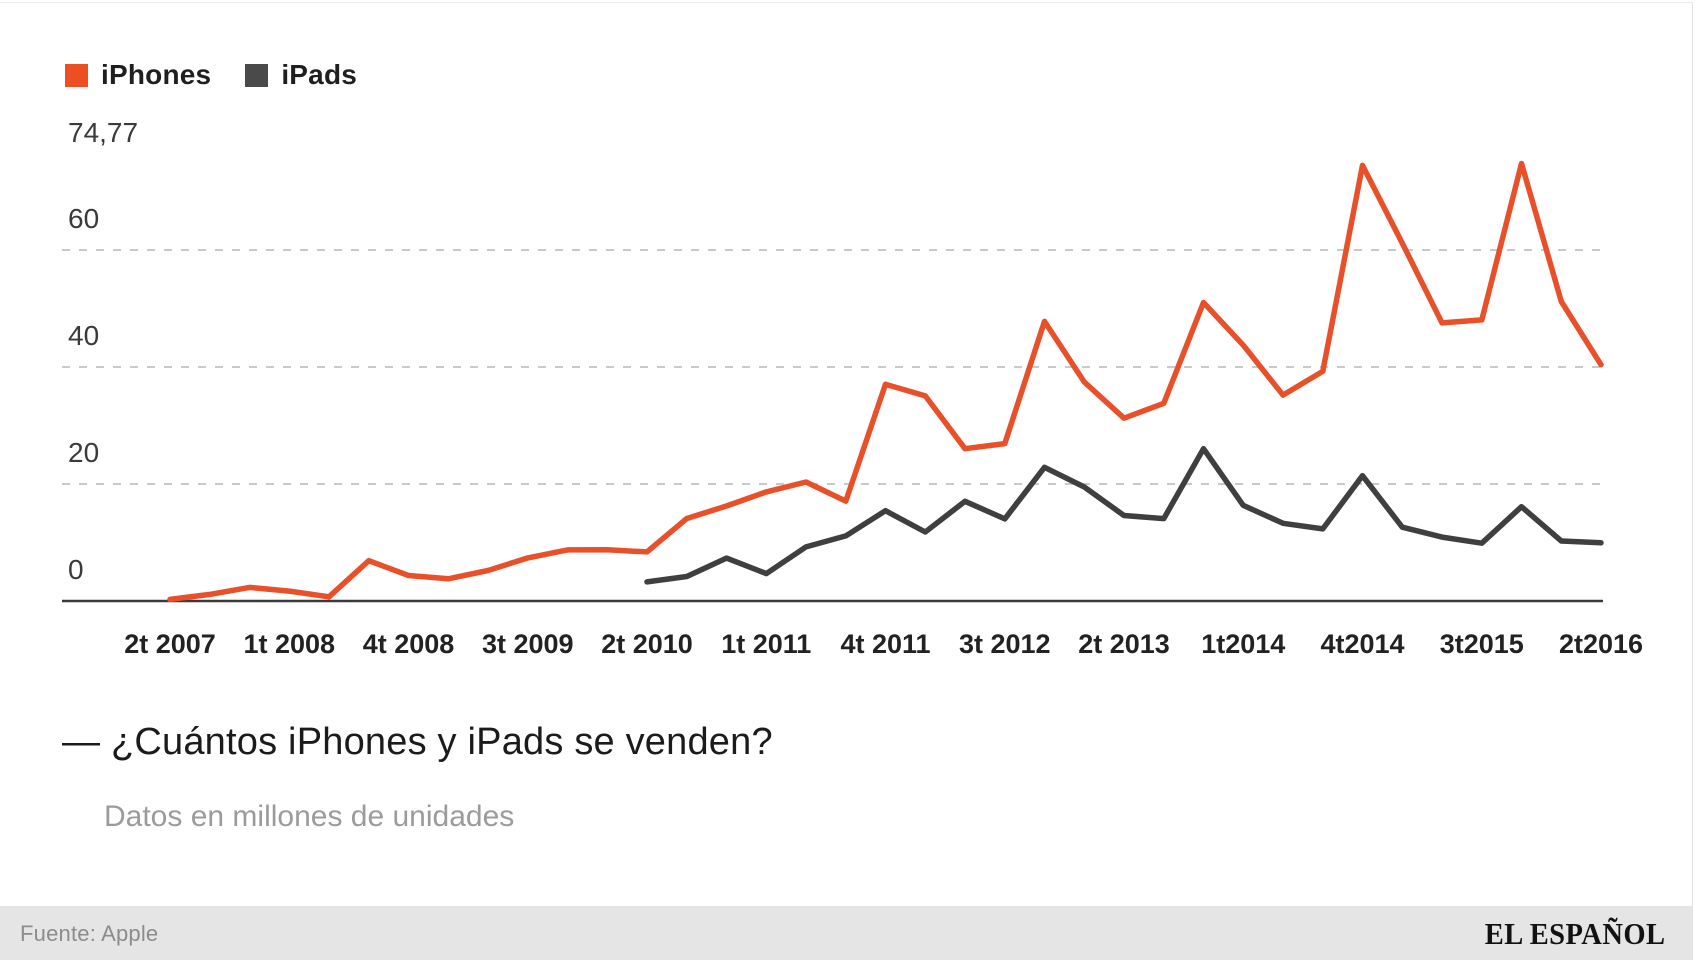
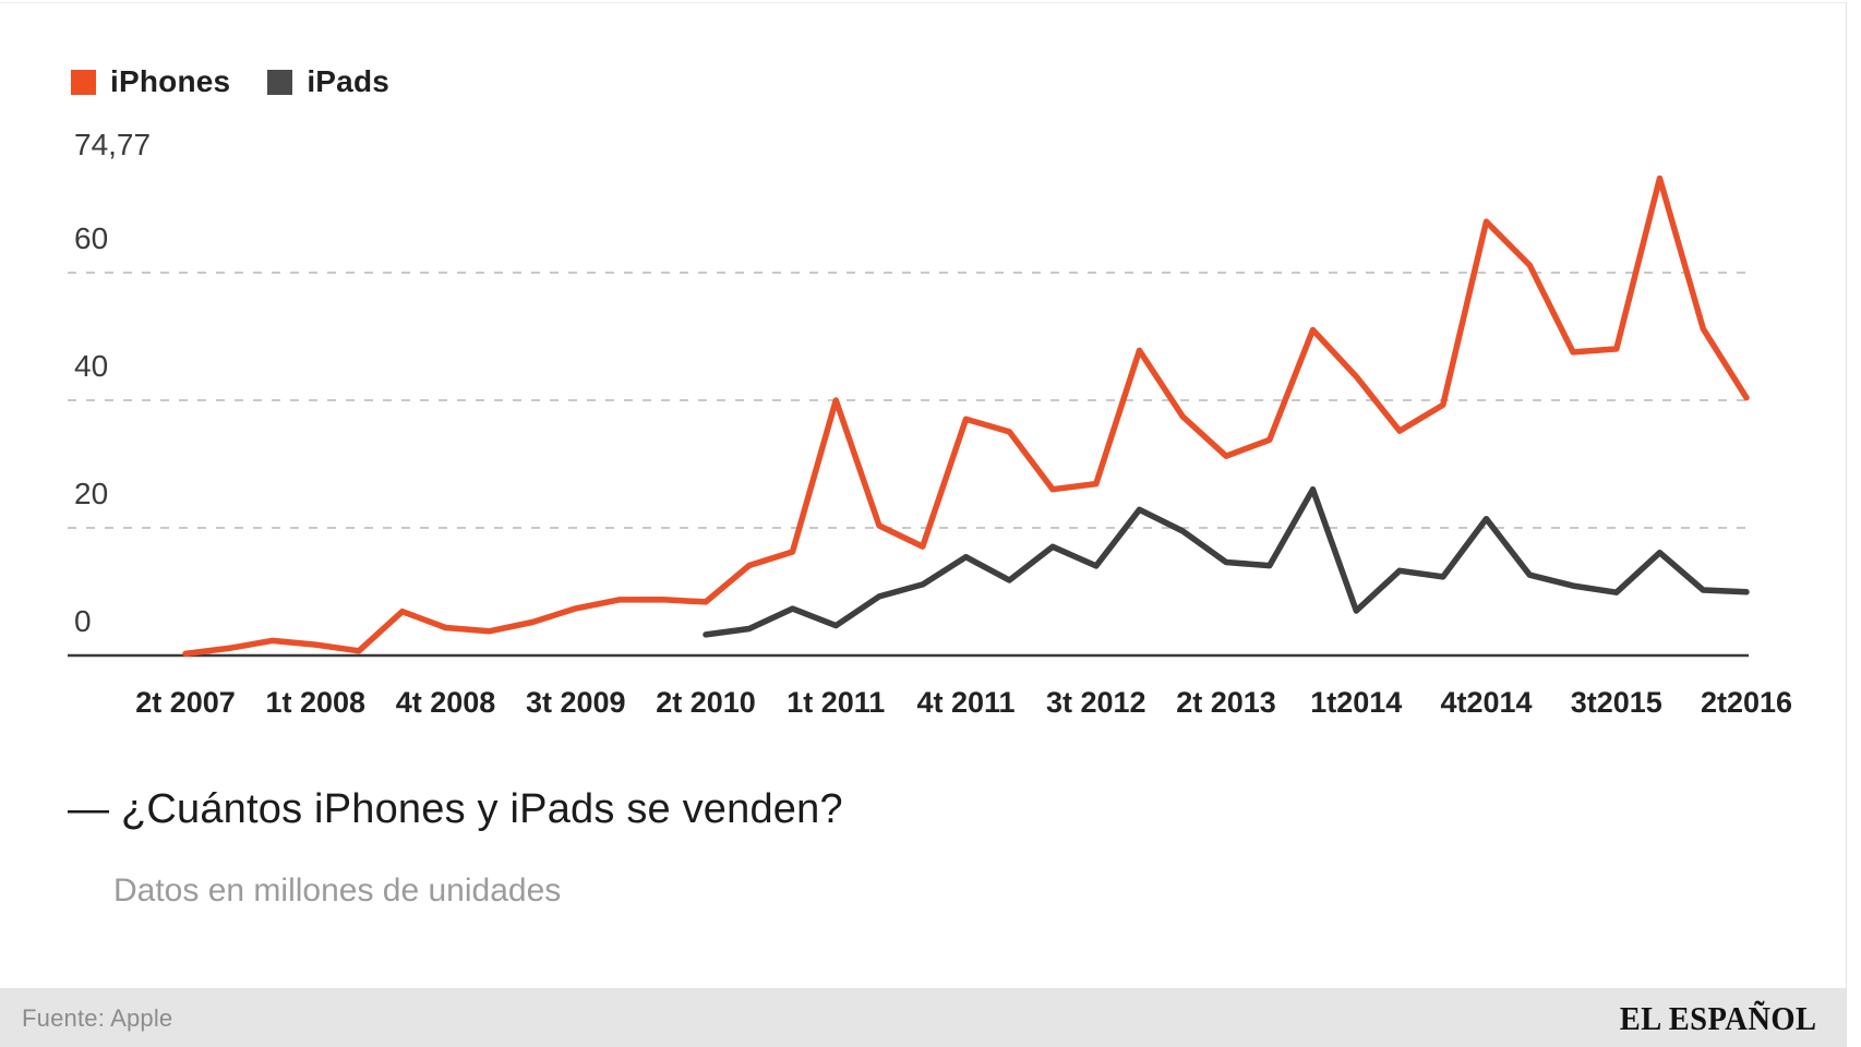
iPhones/1t 2011: 19 -> 40
iPads/1t 2014: 16 -> 7
iPhones/4t 2014: 74 -> 68
